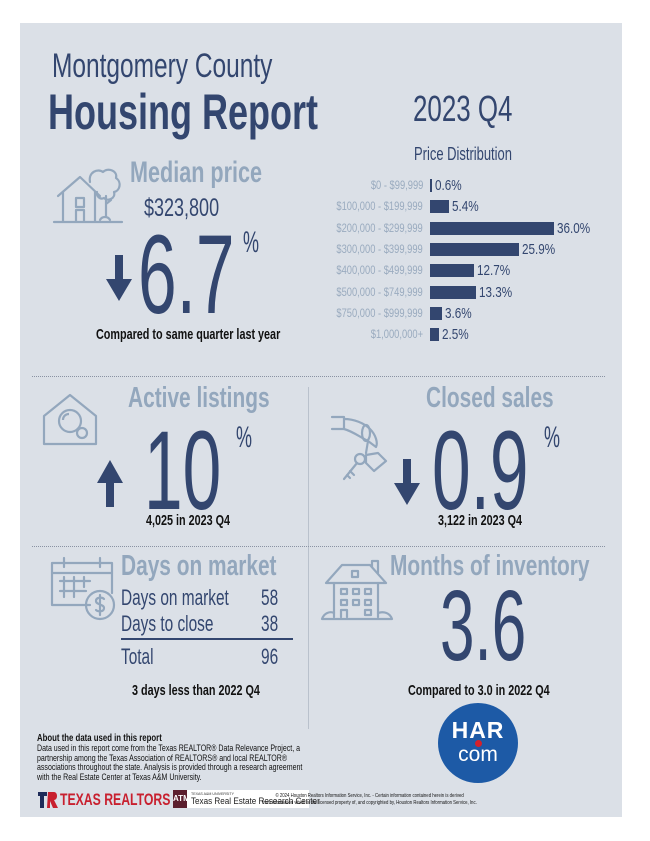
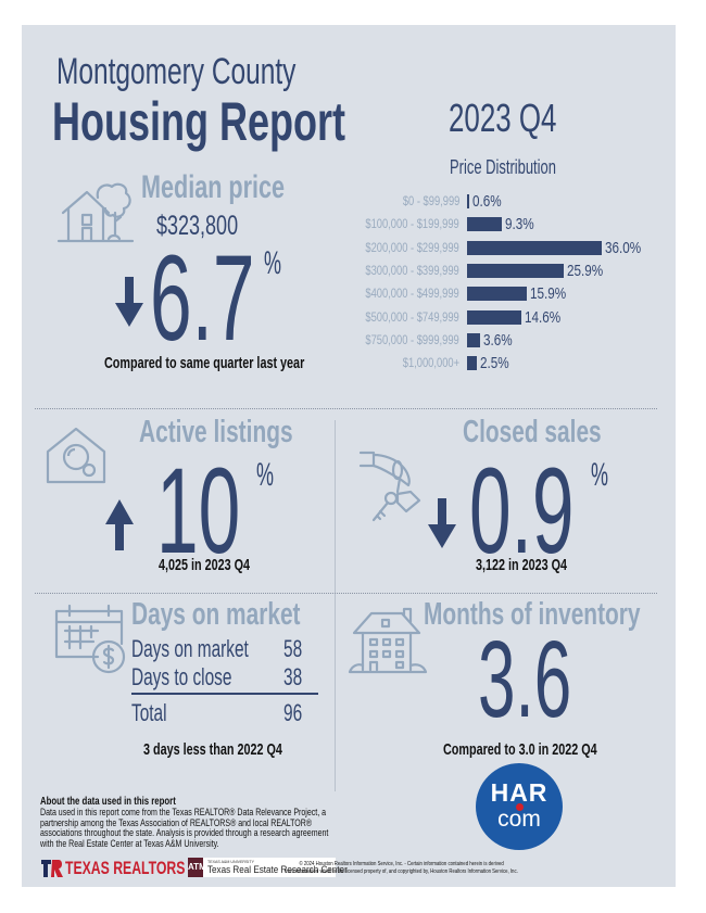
$100,000 - $199,999: 5.4% -> 9.3%
$400,000 - $499,999: 12.7% -> 15.9%
$500,000 - $749,999: 13.3% -> 14.6%
